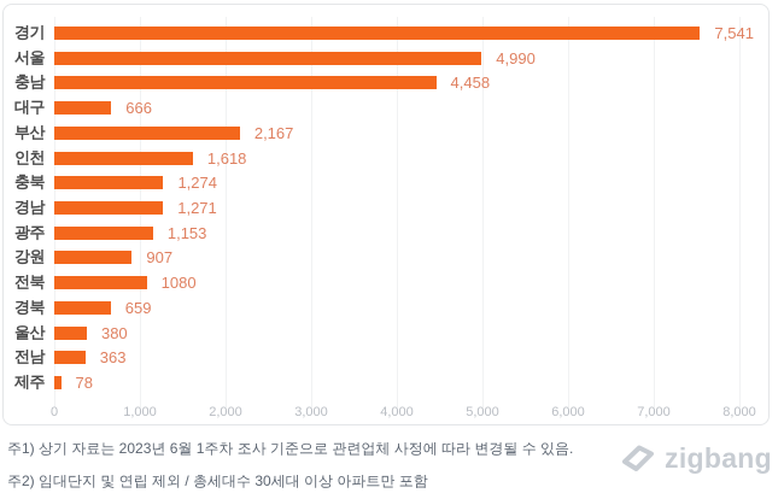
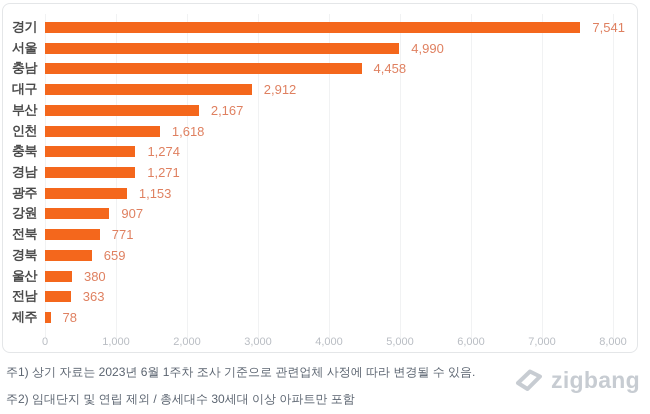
대구: 666 -> 2,912
전북: 1080 -> 771
